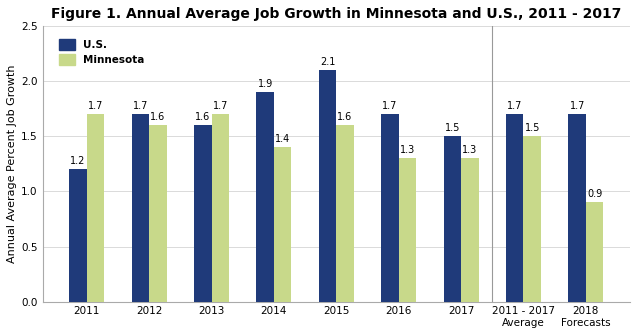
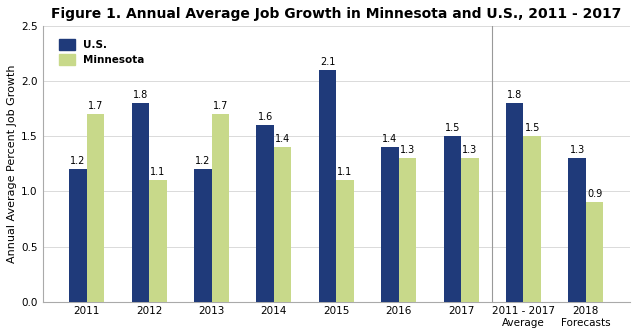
U.S./2012: 1.7 -> 1.8
Minnesota/2012: 1.6 -> 1.1
U.S./2013: 1.6 -> 1.2
U.S./2014: 1.9 -> 1.6
Minnesota/2015: 1.6 -> 1.1
U.S./2016: 1.7 -> 1.4
U.S./2011 - 2017 Average: 1.7 -> 1.8
U.S./2018 Forecasts: 1.7 -> 1.3
